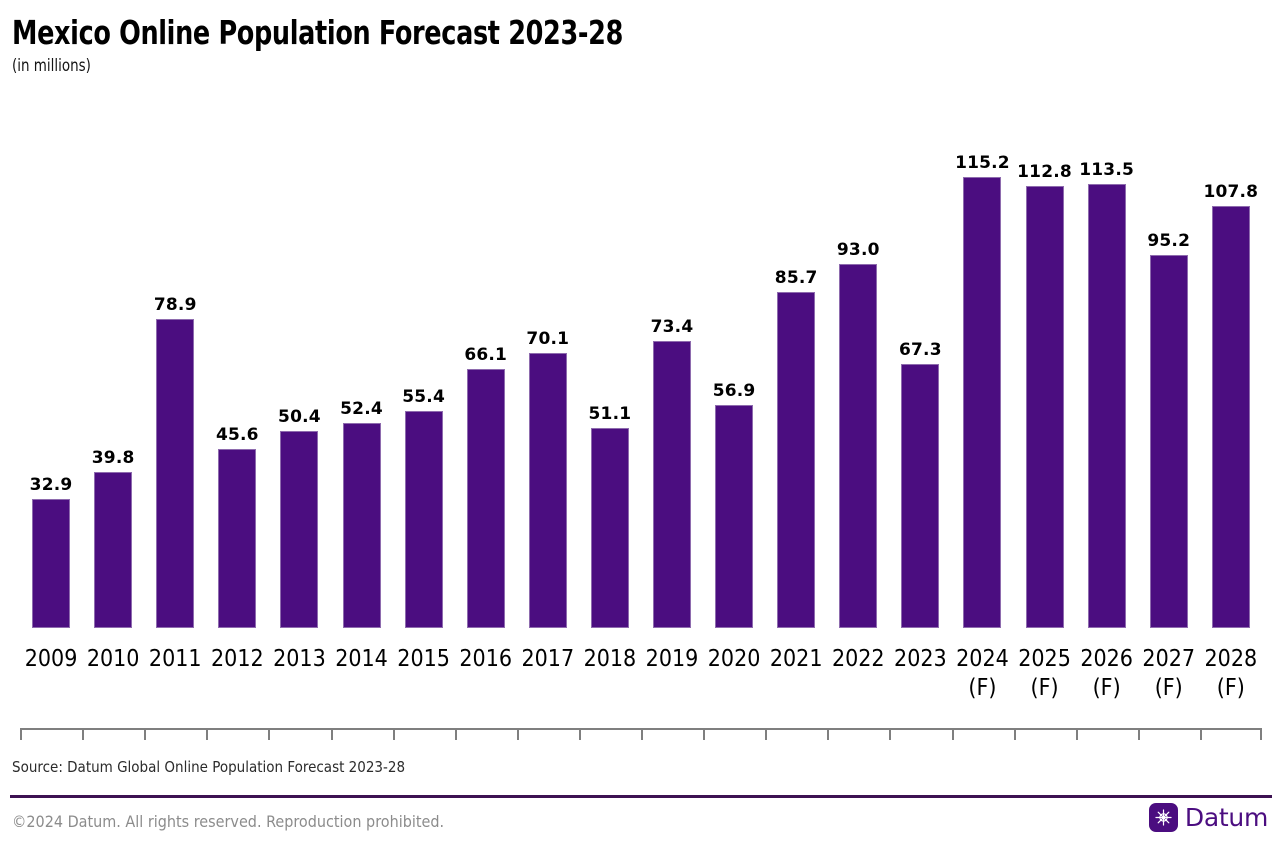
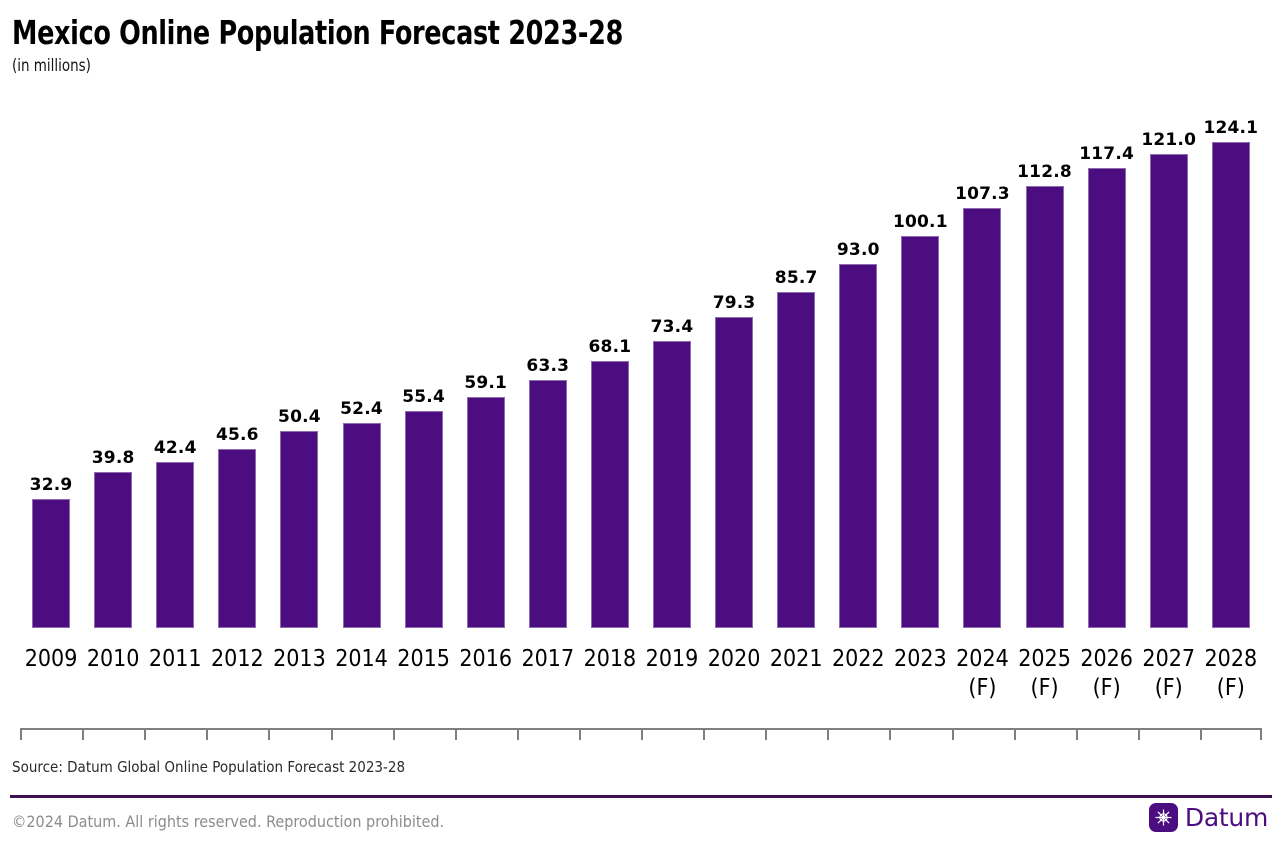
2011: 78.9 -> 42.4
2016: 66.1 -> 59.1
2017: 70.1 -> 63.3
2018: 51.1 -> 68.1
2020: 56.9 -> 79.3
2023: 67.3 -> 100.1
2024: 115.2 -> 107.3
2026: 113.5 -> 117.4
2027: 95.2 -> 121.0
2028: 107.8 -> 124.1
